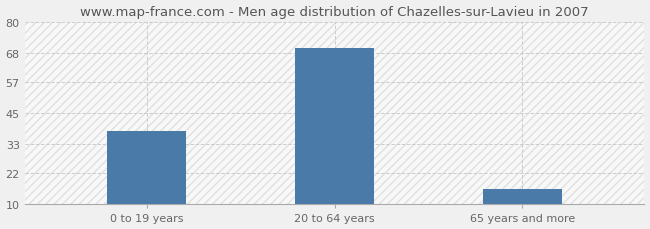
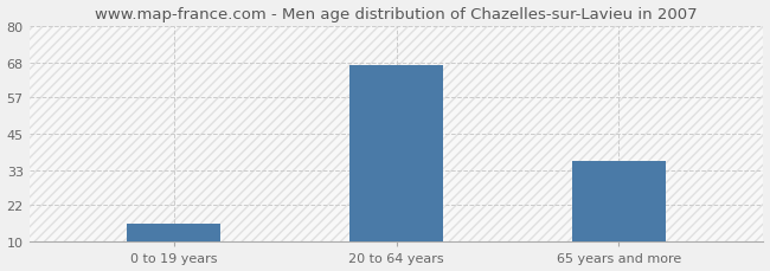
0 to 19 years: 38 -> 16
20 to 64 years: 70 -> 67
65 years and more: 16 -> 36
